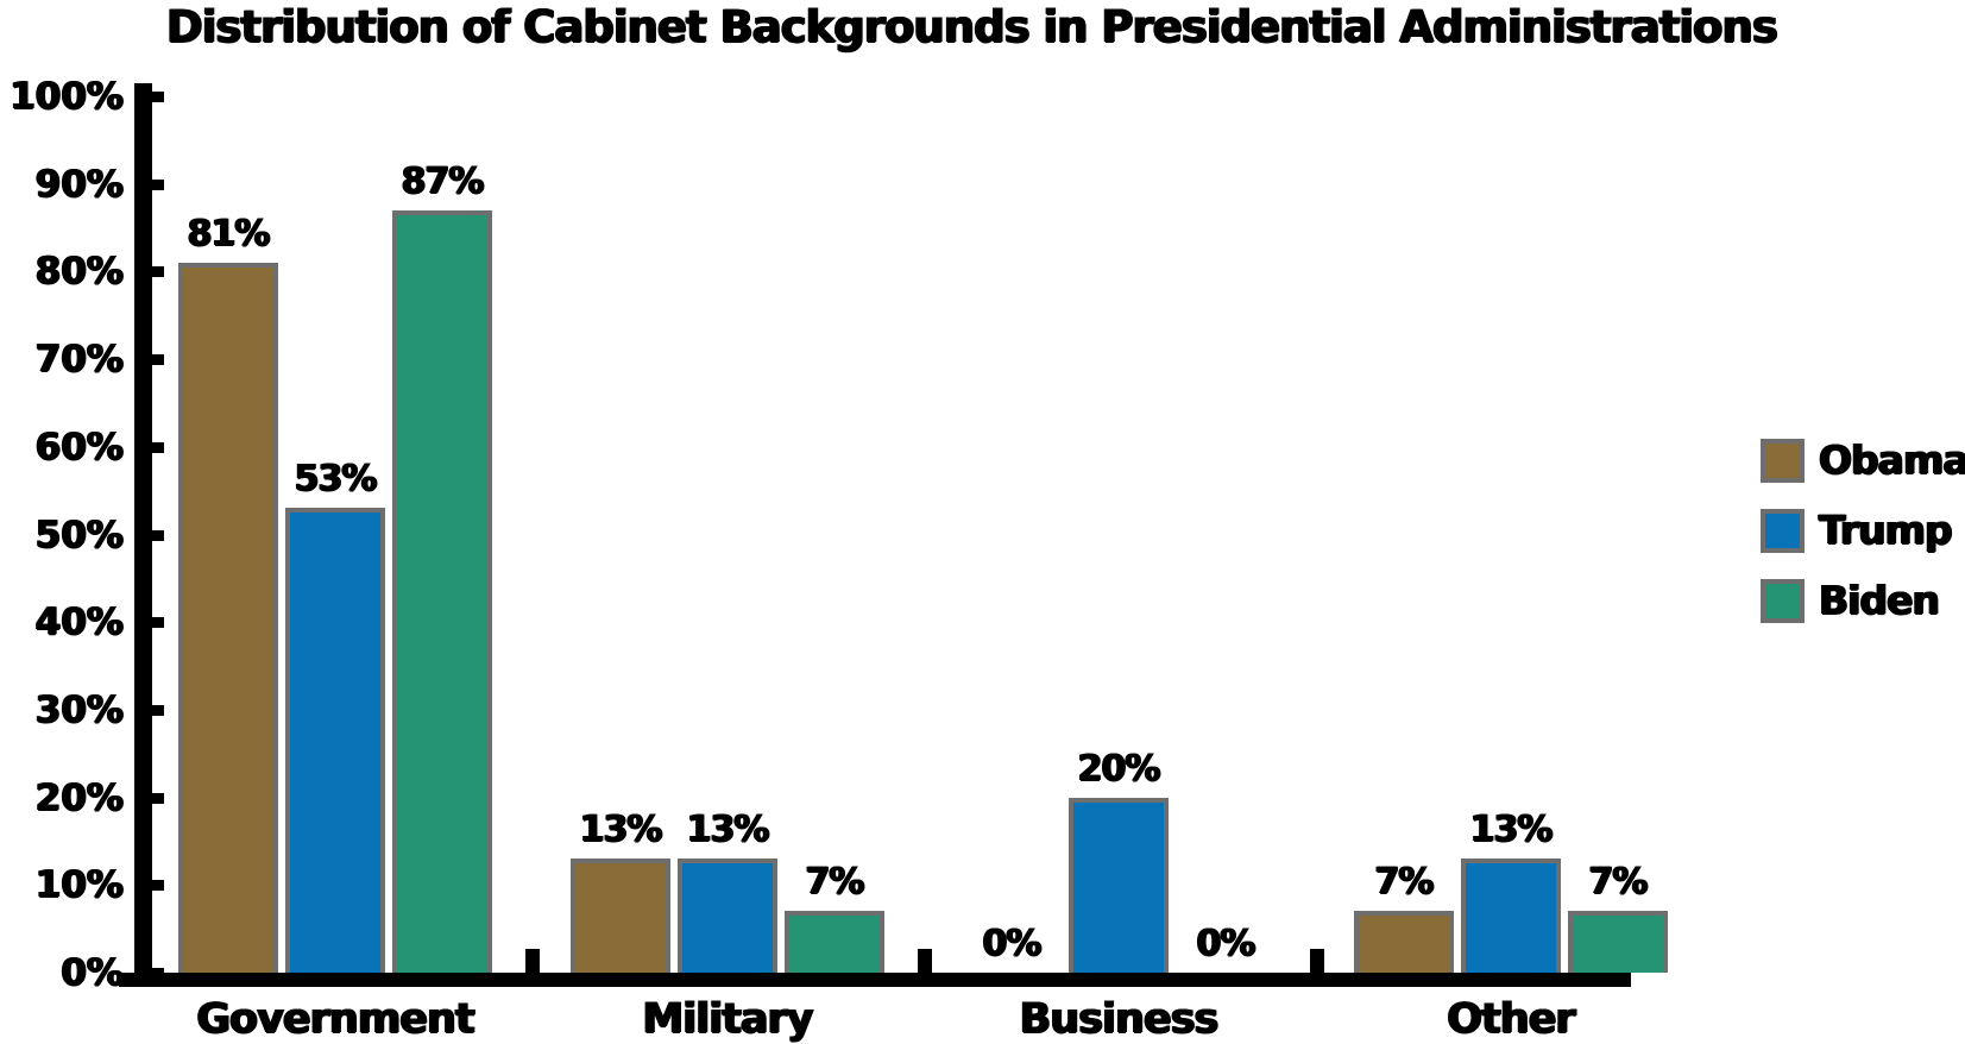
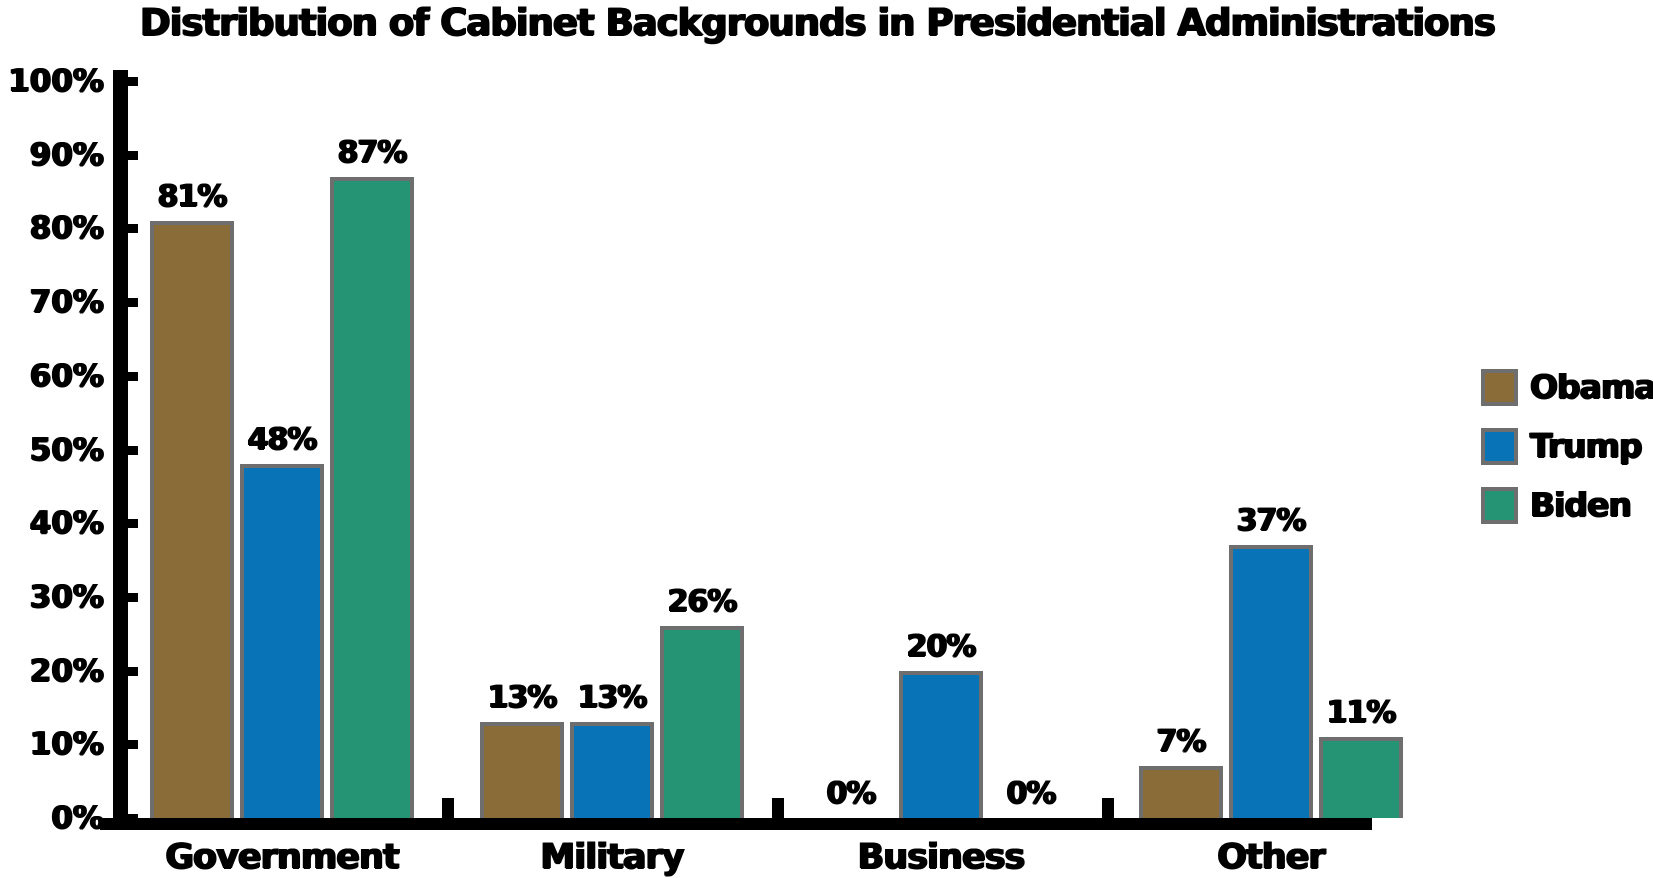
Trump/Government: 53% -> 48%
Biden/Military: 7% -> 26%
Trump/Other: 13% -> 37%
Biden/Other: 7% -> 11%
